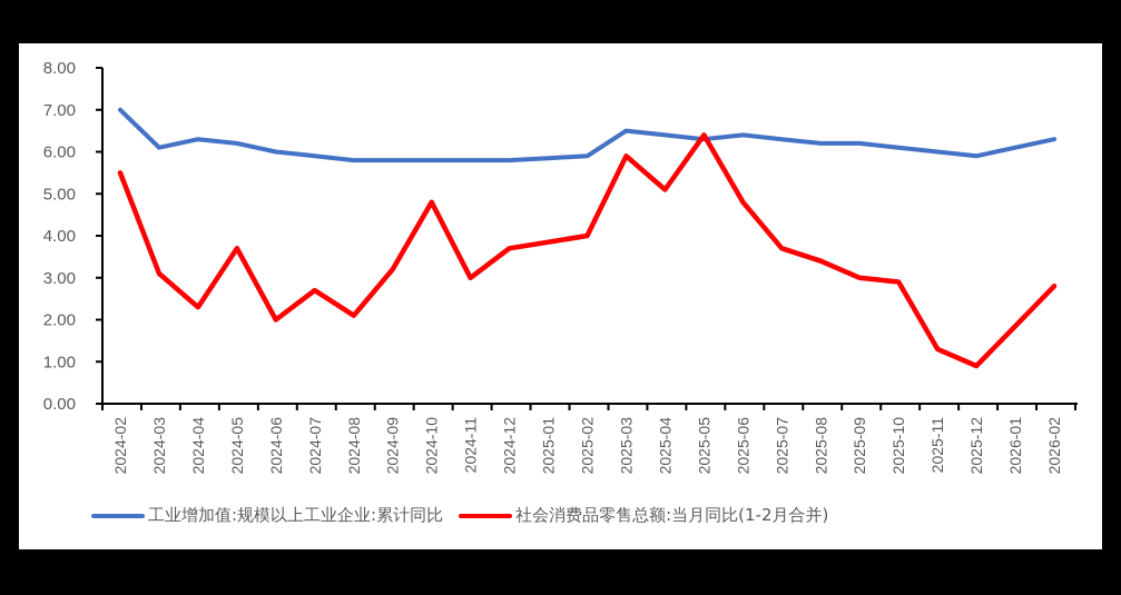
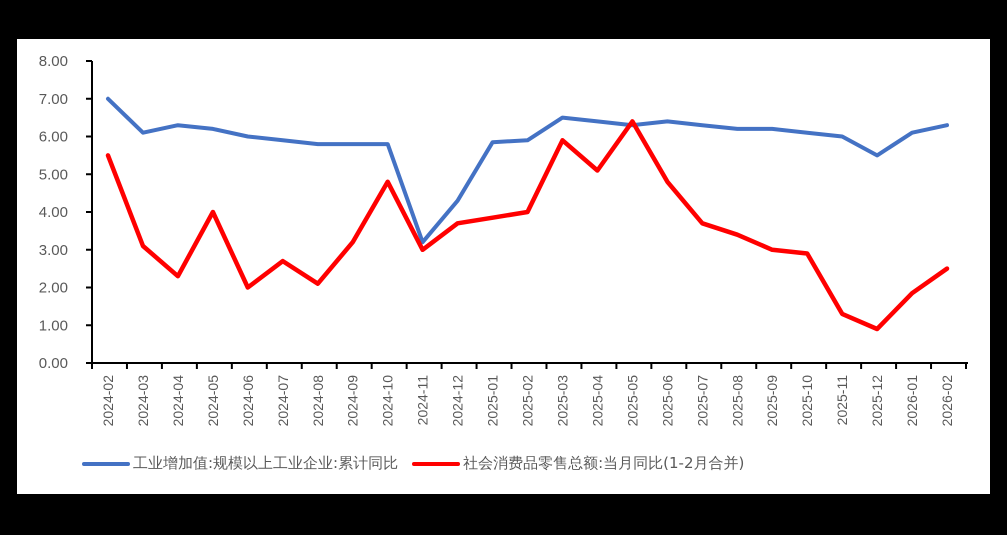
社会消费品零售总额:当月同比(1-2月合并)/2024-05: 3.7 -> 4.0
工业增加值:规模以上工业企业:累计同比/2024-11: 5.8 -> 3.2
工业增加值:规模以上工业企业:累计同比/2024-12: 5.8 -> 4.3
工业增加值:规模以上工业企业:累计同比/2025-12: 5.9 -> 5.5
社会消费品零售总额:当月同比(1-2月合并)/2026-02: 2.8 -> 2.5
